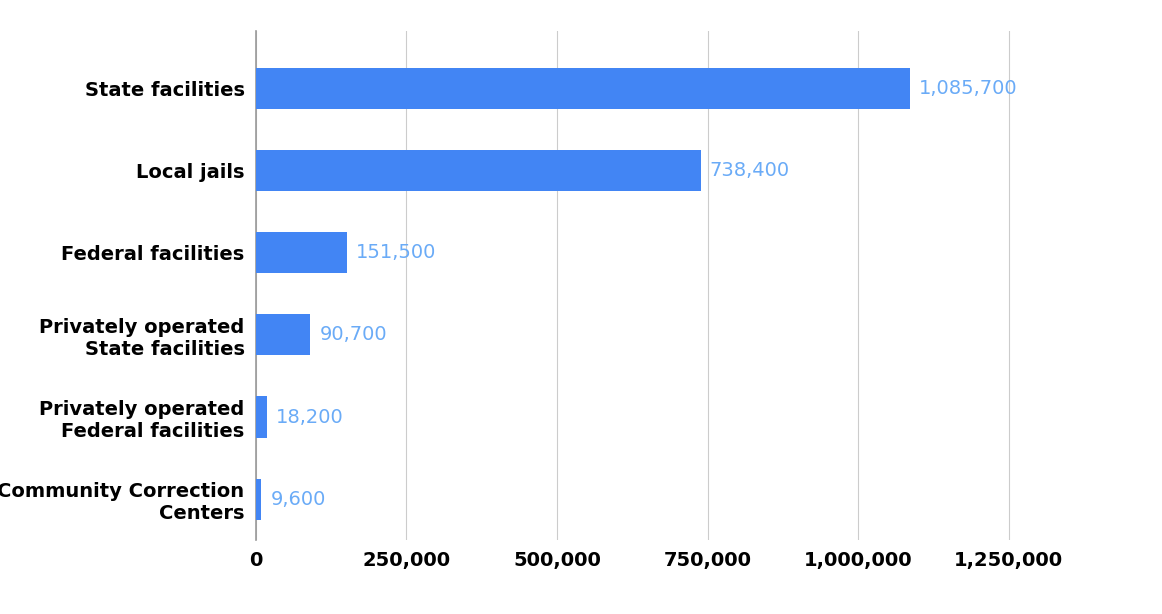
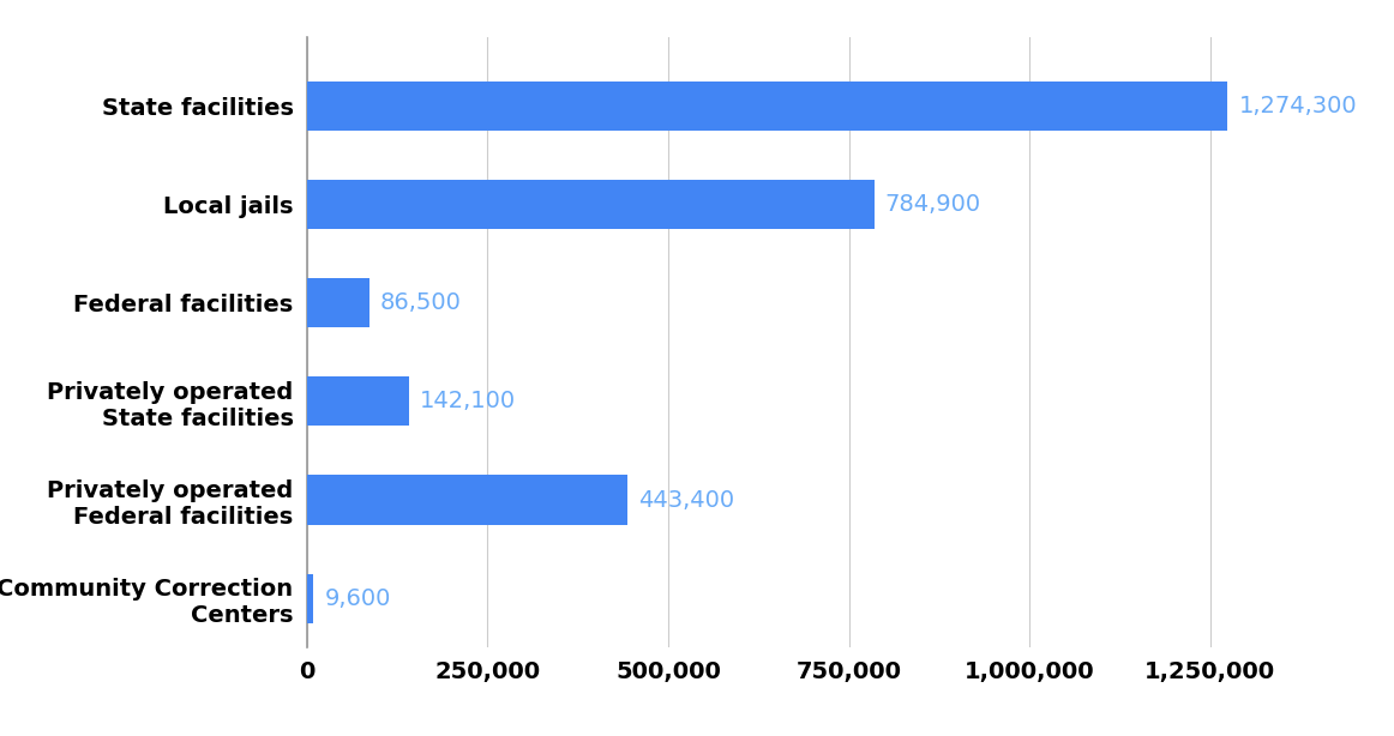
State facilities: 1,085,700 -> 1,274,300
Local jails: 738,400 -> 784,900
Federal facilities: 151,500 -> 86,500
Privately operated State facilities: 90,700 -> 142,100
Privately operated Federal facilities: 18,200 -> 443,400
